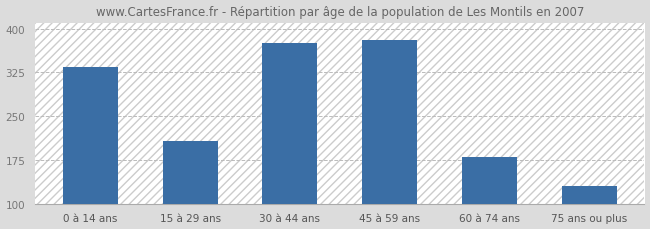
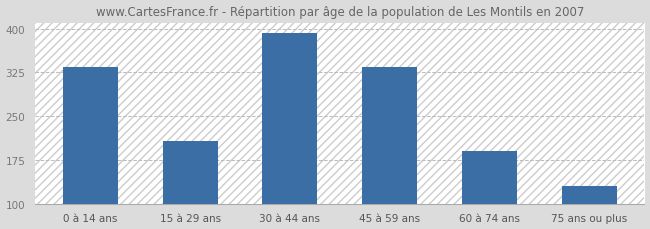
30 à 44 ans: 376 -> 392
45 à 59 ans: 380 -> 335
60 à 74 ans: 180 -> 190
